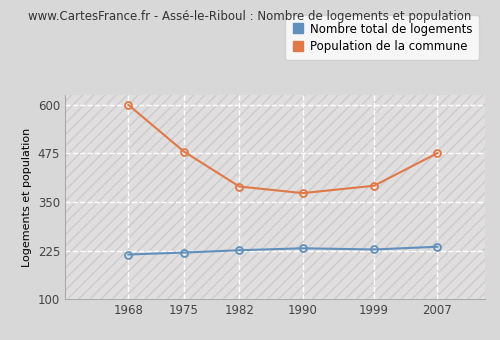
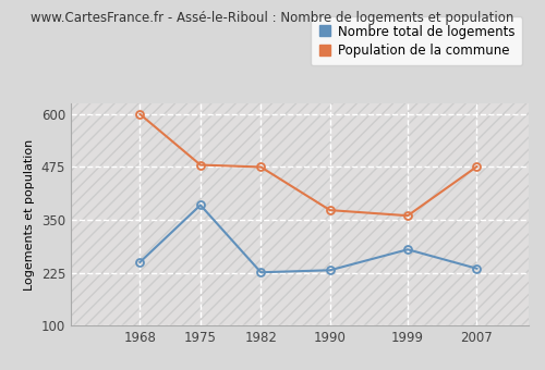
Nombre total de logements/1968: 215 -> 250
Nombre total de logements/1975: 220 -> 385
Population de la commune/1982: 390 -> 475
Nombre total de logements/1999: 228 -> 280
Population de la commune/1999: 392 -> 360
